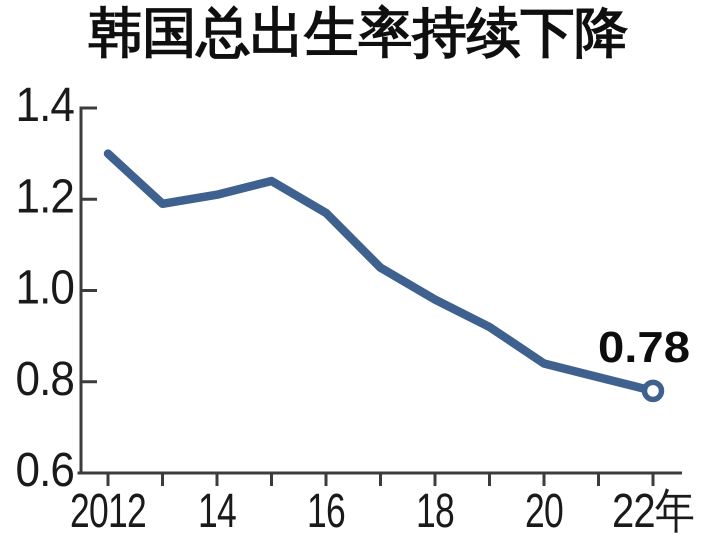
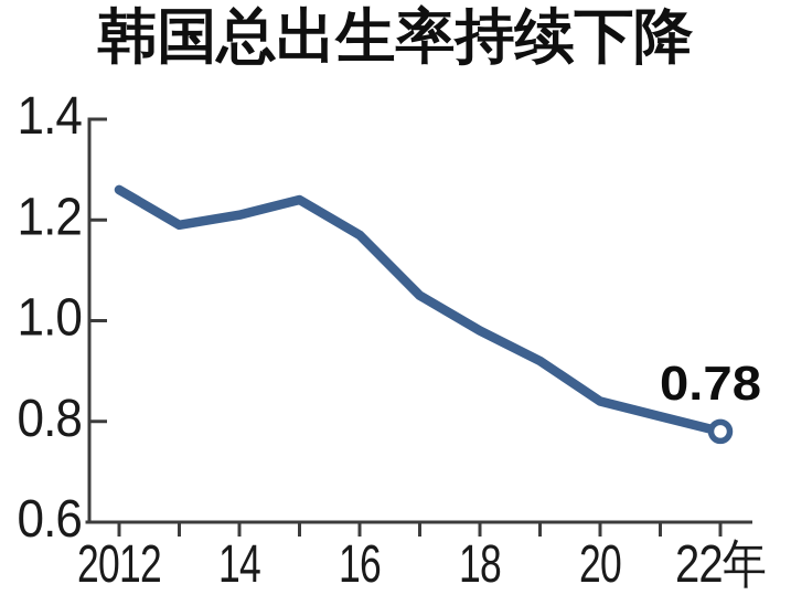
2012: 1.30 -> 1.26
